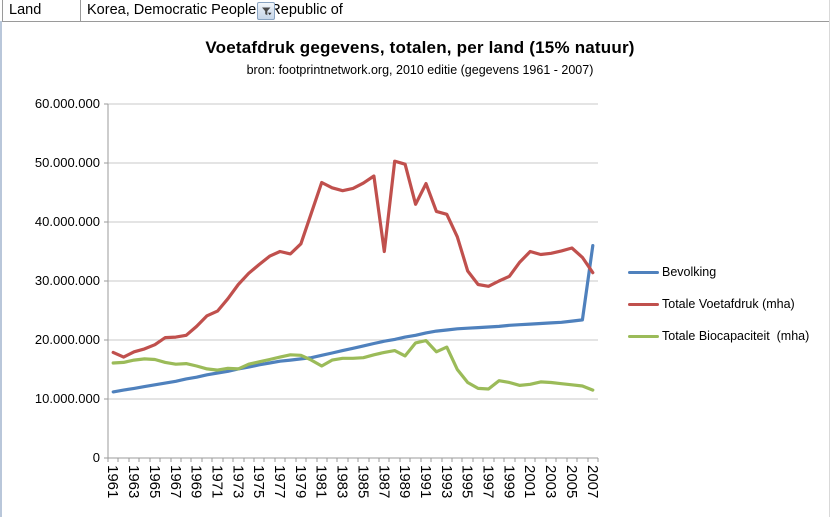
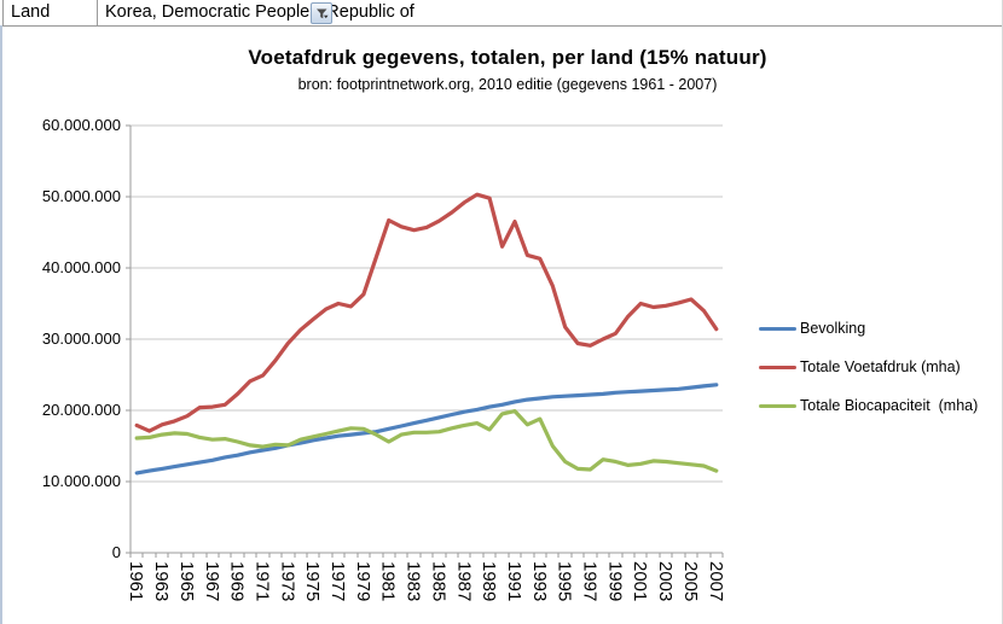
Totale Voetafdruk (mha)/1987: 35000000 -> 49000000
Bevolking/2007: 36000000 -> 24000000
